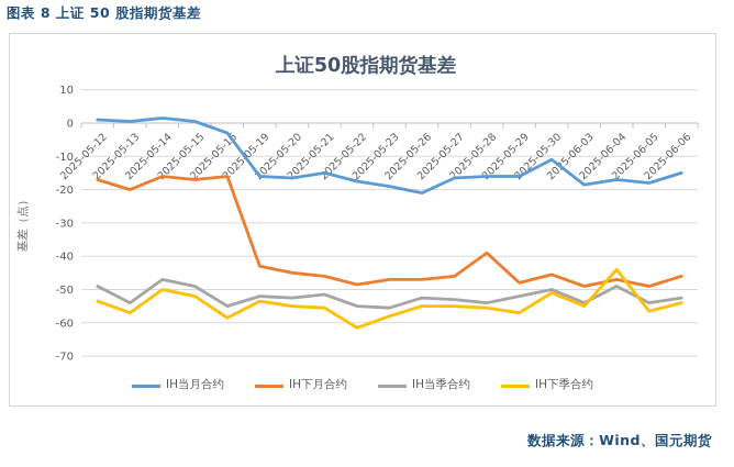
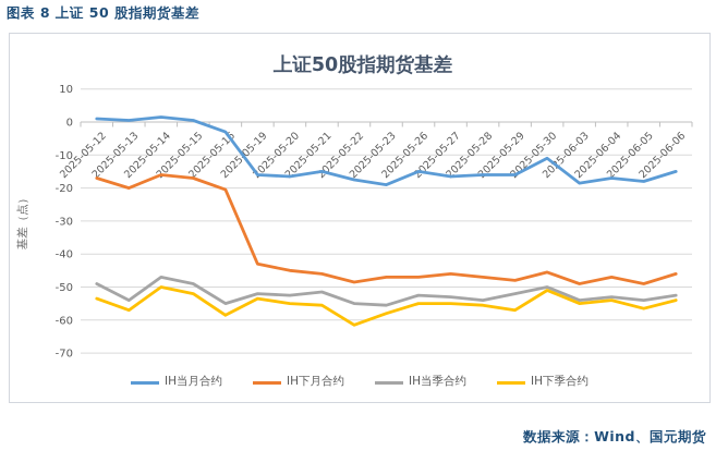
IH下月合约/2025-05-16: -16 -> -20
IH当月合约/2025-05-26: -21 -> -15
IH下月合约/2025-05-28: -39 -> -47
IH当季合约/2025-06-04: -49 -> -53
IH下季合约/2025-06-04: -44 -> -54
